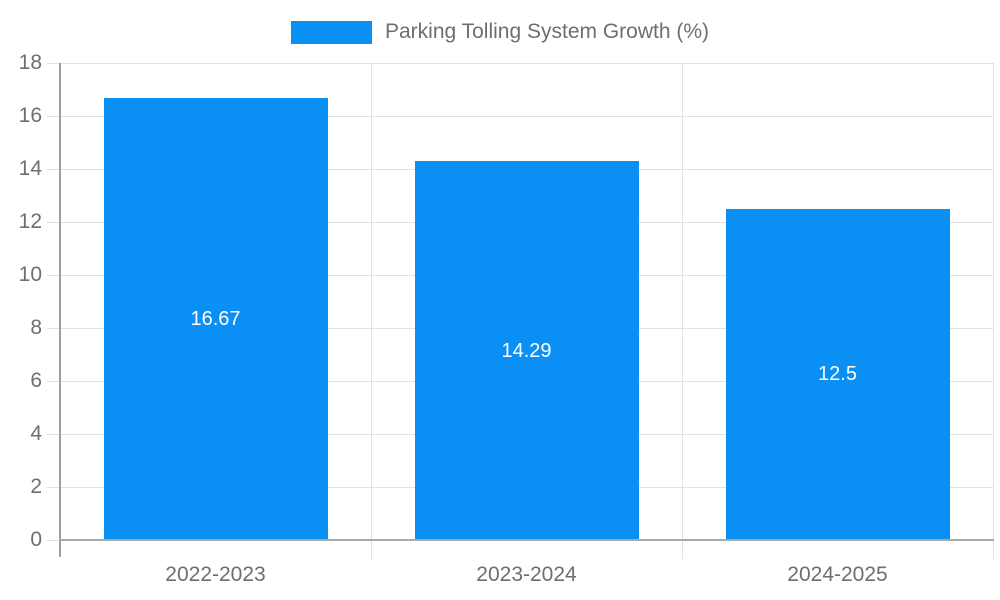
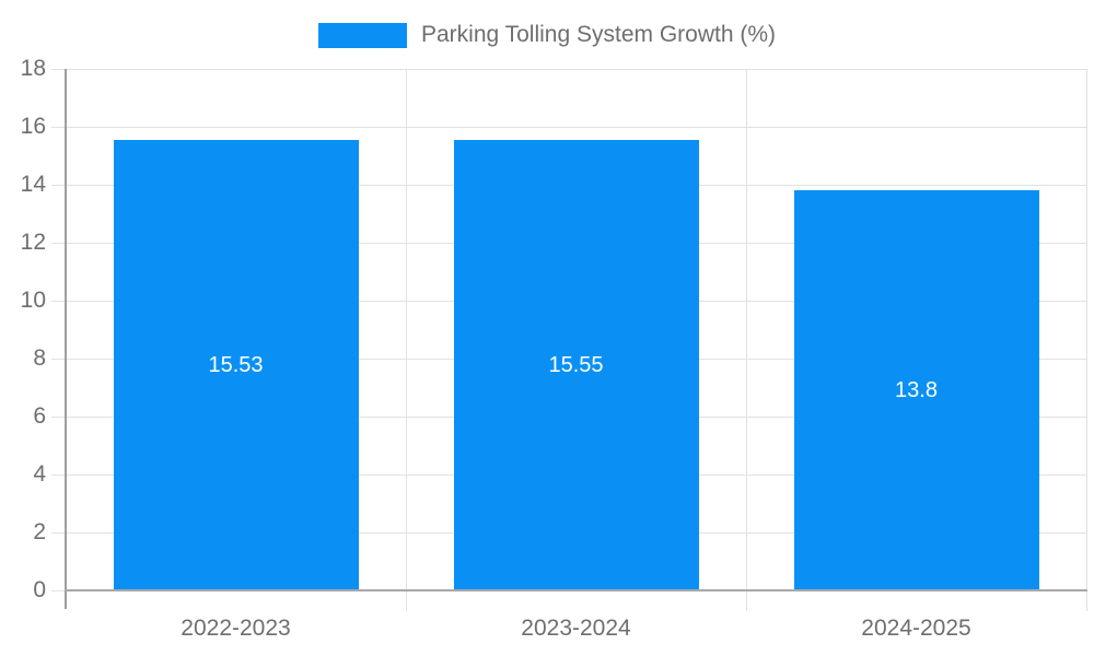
2022-2023: 16.67 -> 15.53
2023-2024: 14.29 -> 15.55
2024-2025: 12.5 -> 13.8
